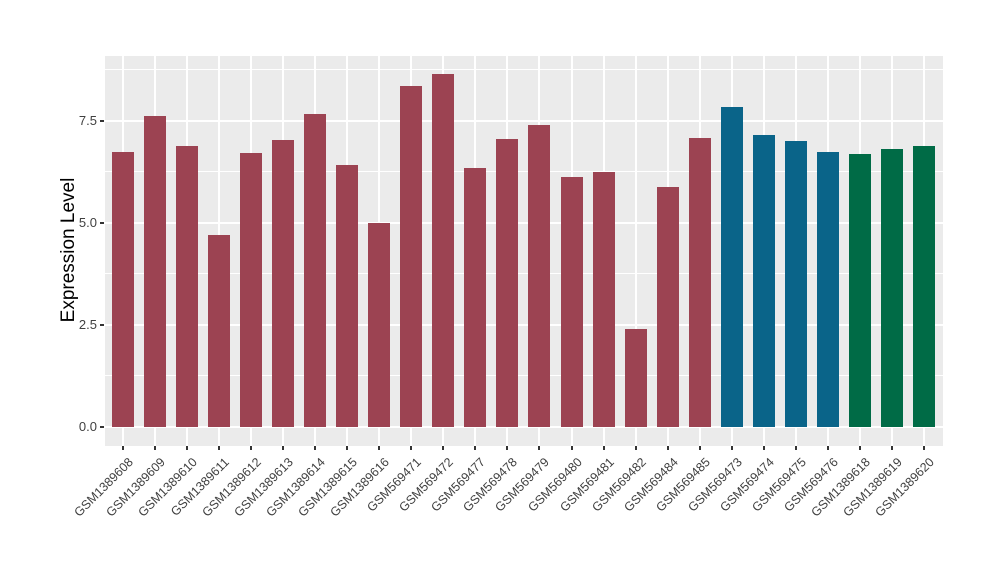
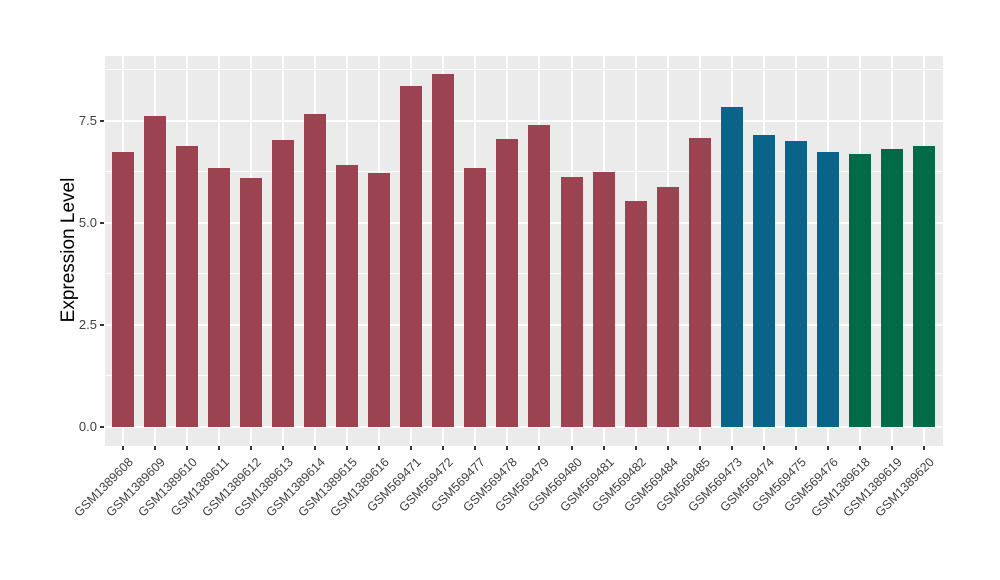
GSM1389611: 4.7 -> 6.3
GSM1389612: 6.7 -> 6.1
GSM1389616: 5.0 -> 6.2
GSM569482: 2.4 -> 5.5
